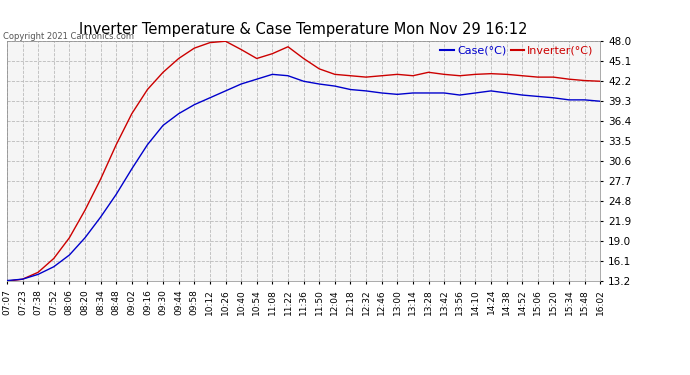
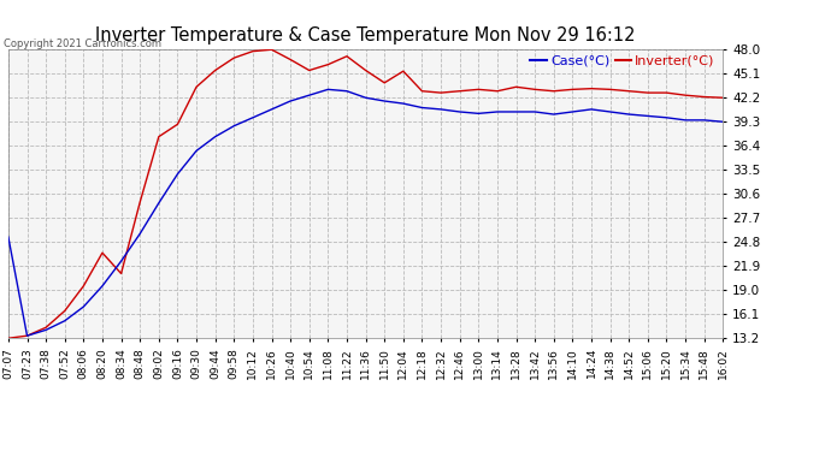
Case(°C)/07:07: 13.3 -> 25.4
Inverter(°C)/08:34: 28.0 -> 21.0
Inverter(°C)/08:48: 33.0 -> 29.6
Inverter(°C)/09:16: 41.0 -> 39.0
Inverter(°C)/12:04: 43.2 -> 45.4
